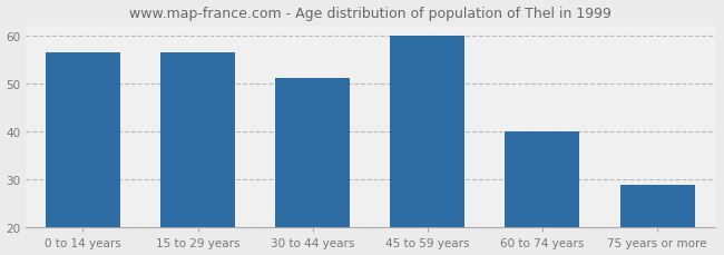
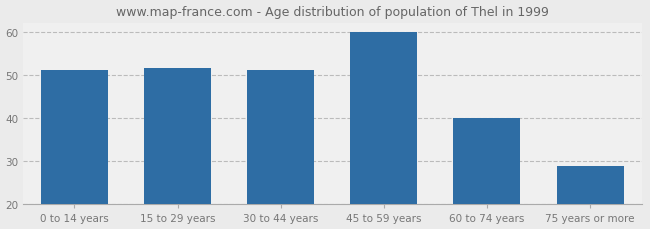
0 to 14 years: 56.5 -> 51.0
15 to 29 years: 56.5 -> 51.5
